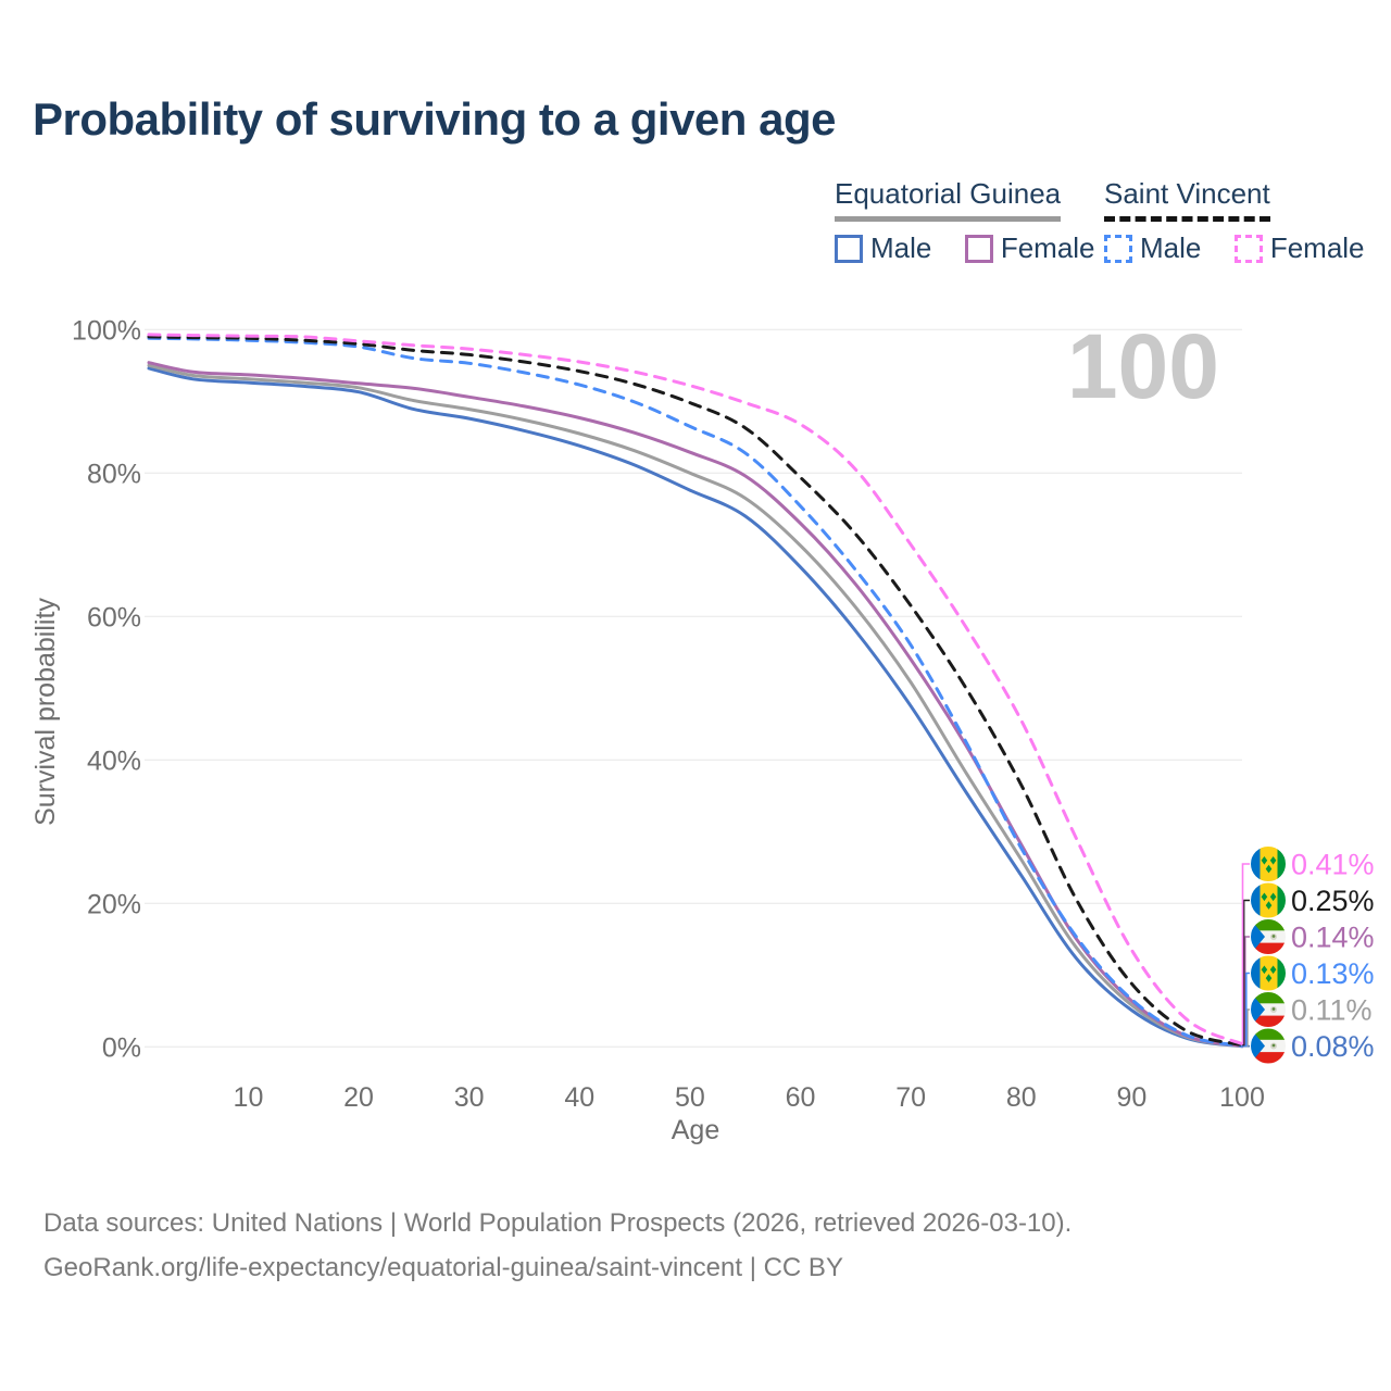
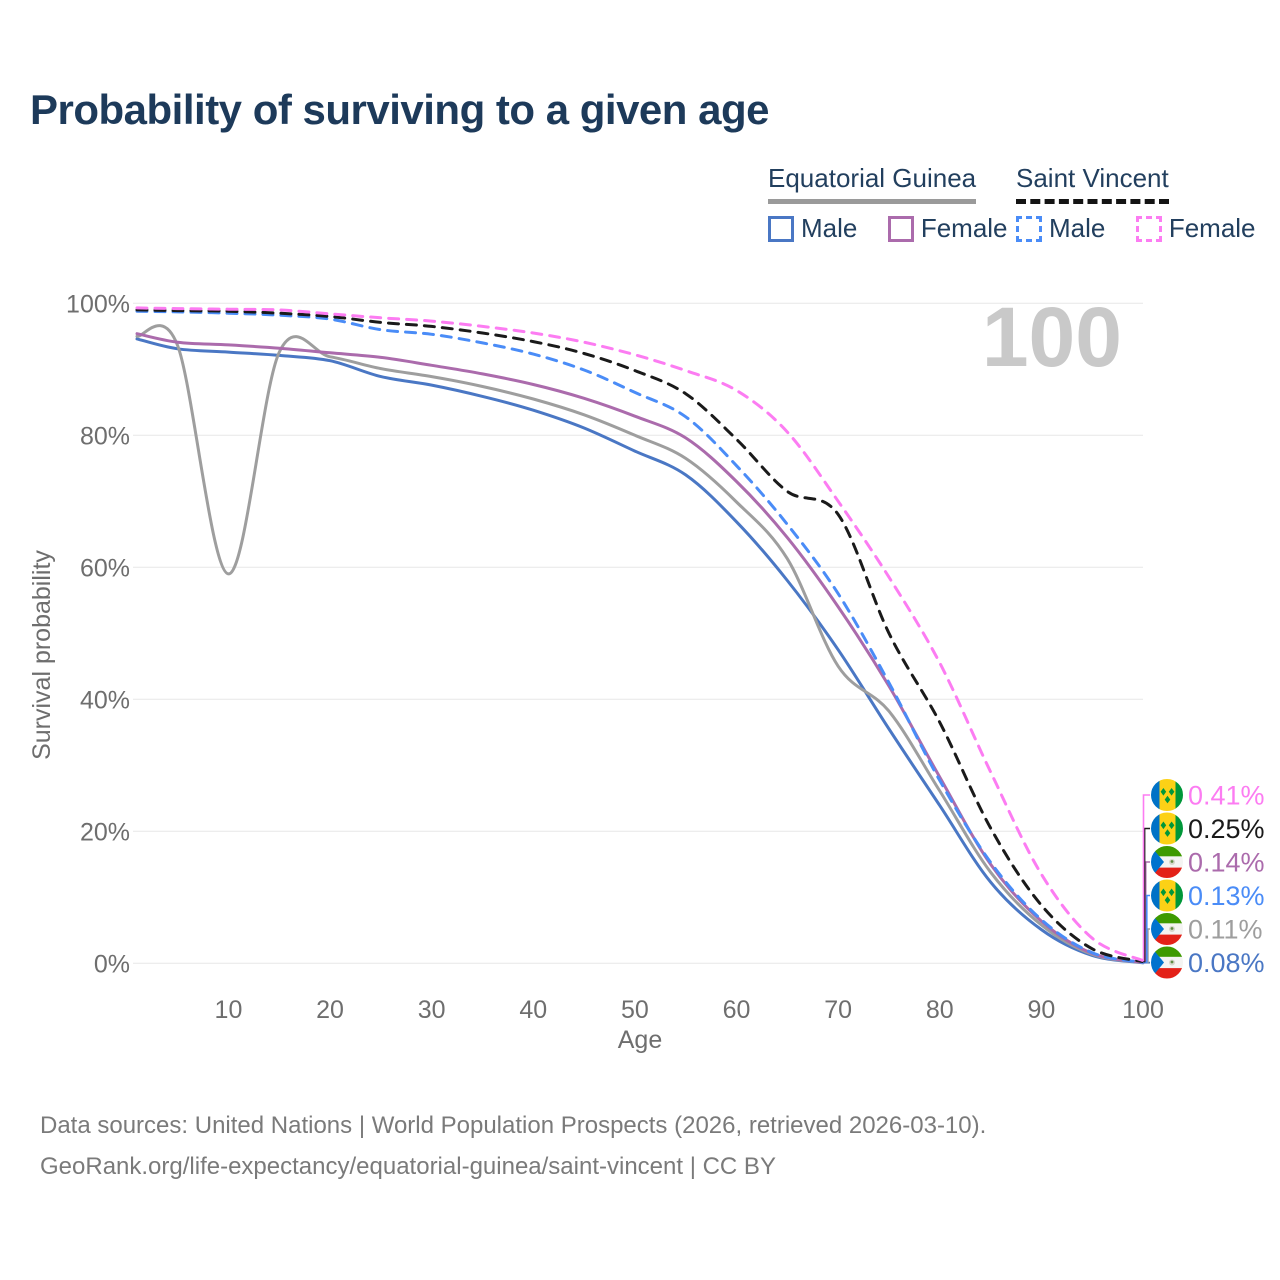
Equatorial Guinea/10: 93% -> 59%
Equatorial Guinea/70: 51% -> 45%
Saint Vincent/70: 62% -> 68%
